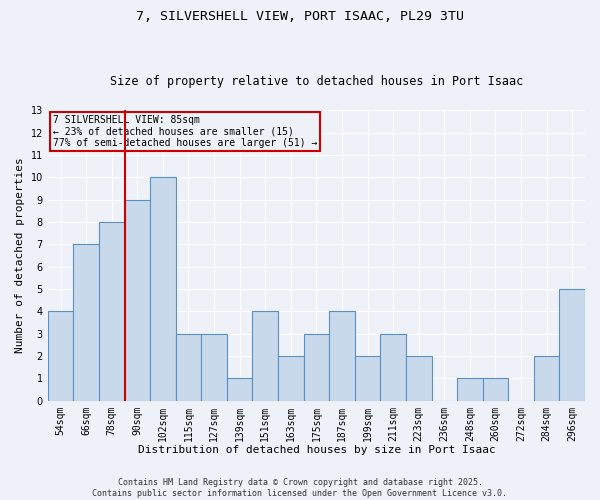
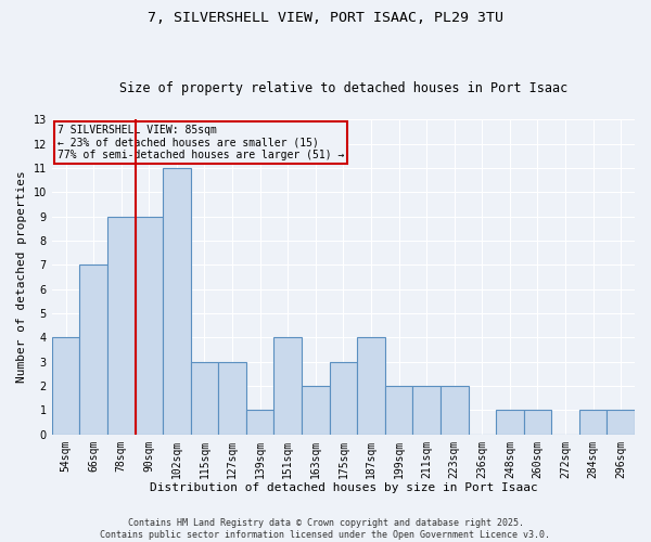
78sqm: 8 -> 9
102sqm: 10 -> 11
211sqm: 3 -> 2
284sqm: 2 -> 1
296sqm: 5 -> 1
